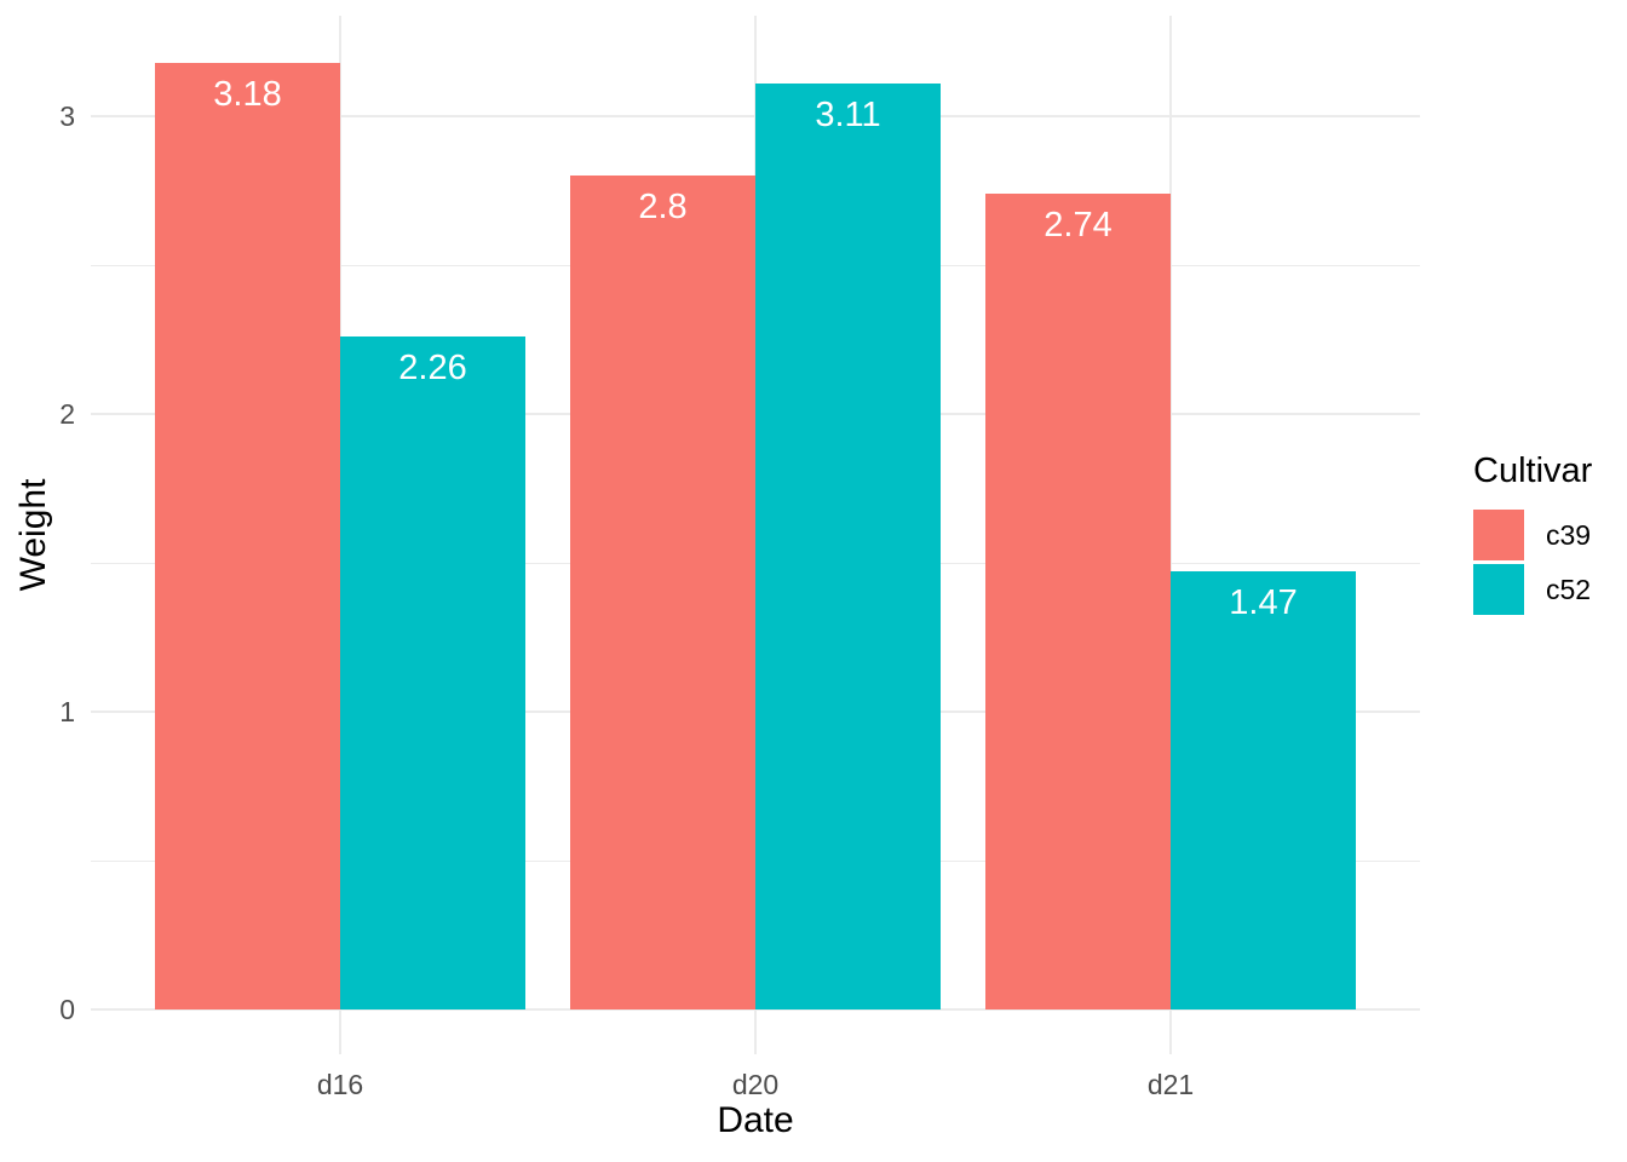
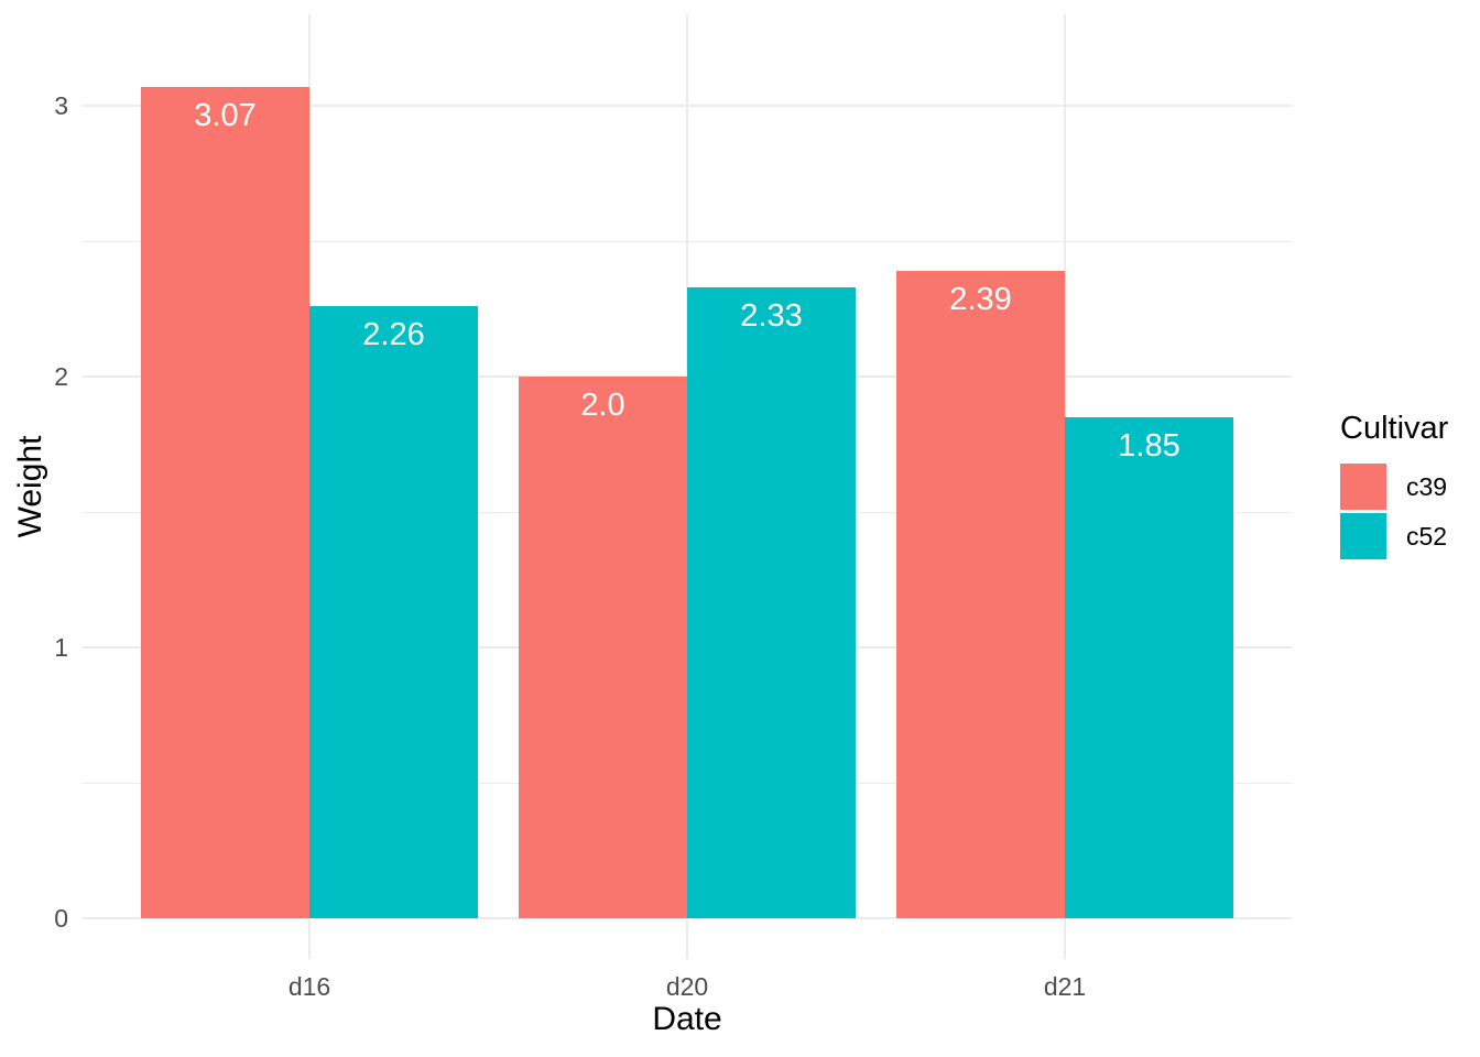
c39/d16: 3.18 -> 3.07
c39/d20: 2.8 -> 2.0
c52/d20: 3.11 -> 2.33
c39/d21: 2.74 -> 2.39
c52/d21: 1.47 -> 1.85
